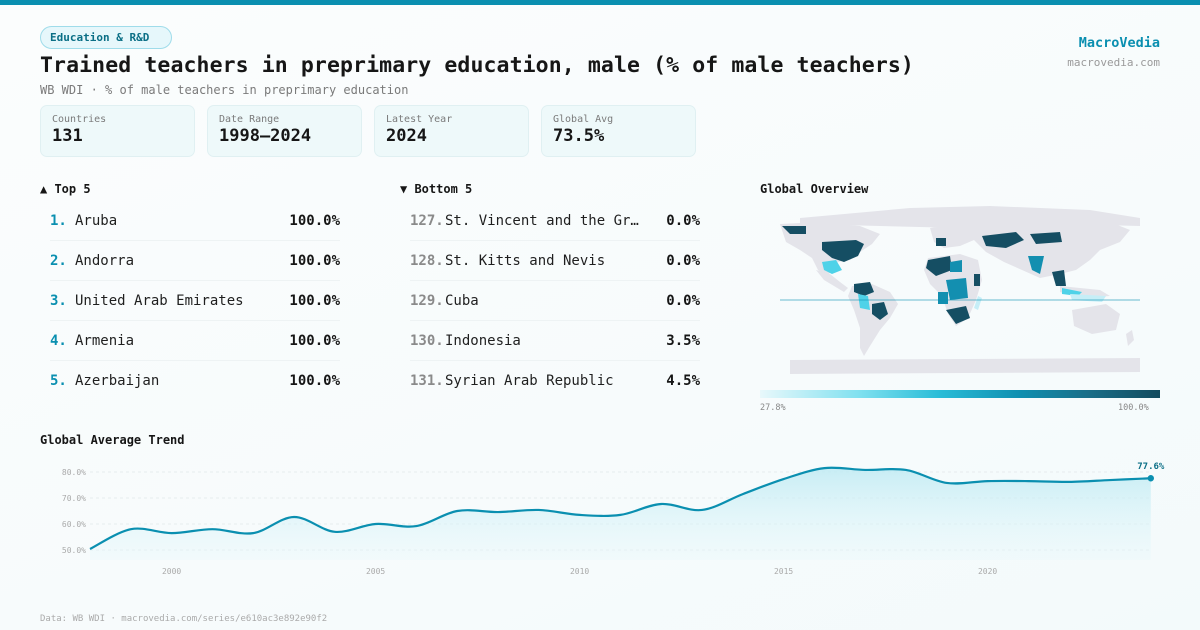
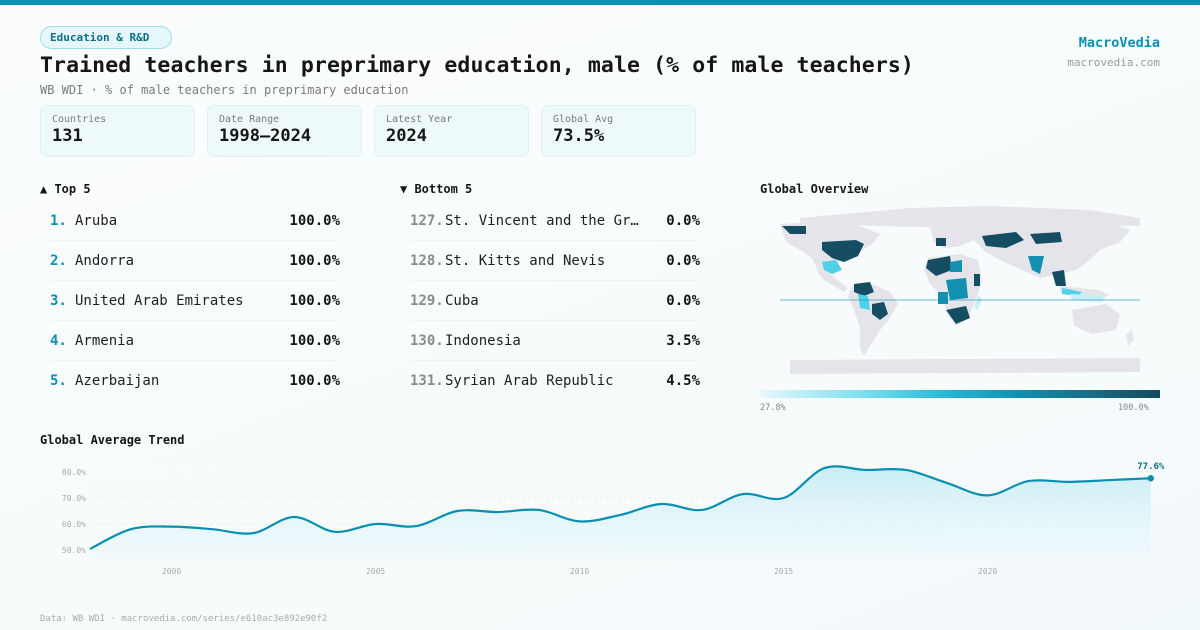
2000: 56% -> 59%
2010: 64% -> 61%
2015: 77% -> 70%
2020: 76% -> 71%
